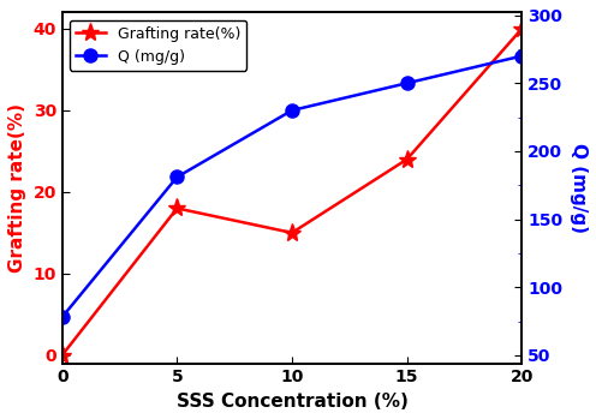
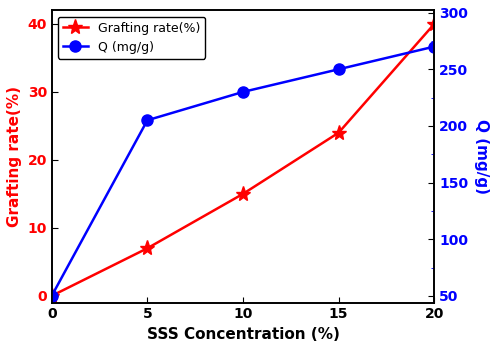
Q (mg/g)/0: 78 -> 50
Grafting rate(%)/5: 18 -> 7
Q (mg/g)/5: 181 -> 205
